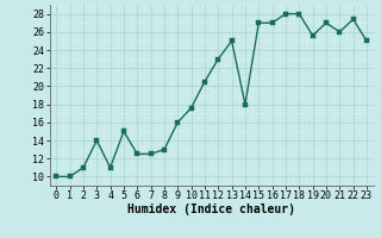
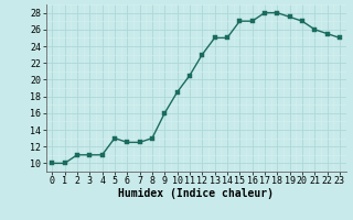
3: 14.0 -> 11.0
5: 15.0 -> 13.0
10: 17.6 -> 18.5
14: 18.0 -> 25.0
19: 25.6 -> 27.5
22: 27.4 -> 25.5
